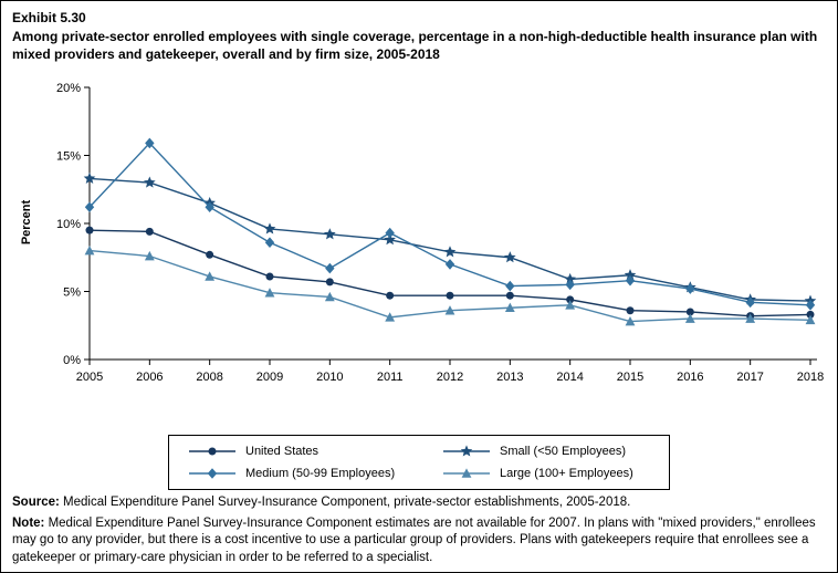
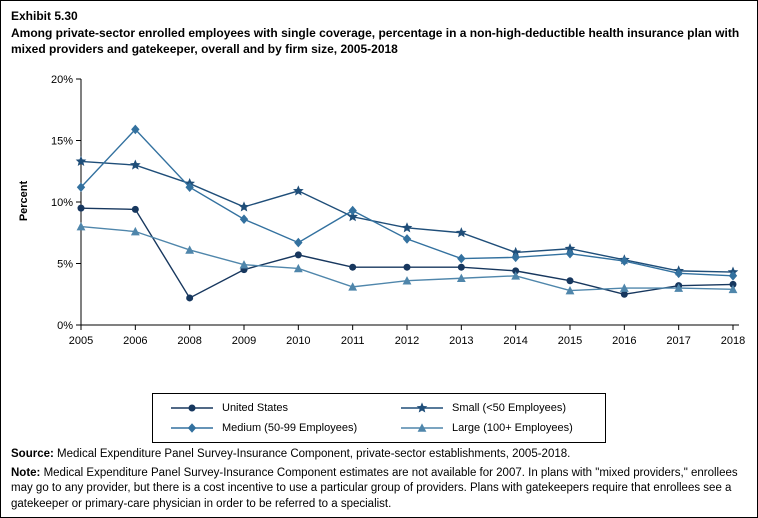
United States/2008: 7.7% -> 2.2%
United States/2009: 6.1% -> 4.5%
Small (<50 Employees)/2010: 9.2% -> 10.9%
United States/2016: 3.5% -> 2.5%
